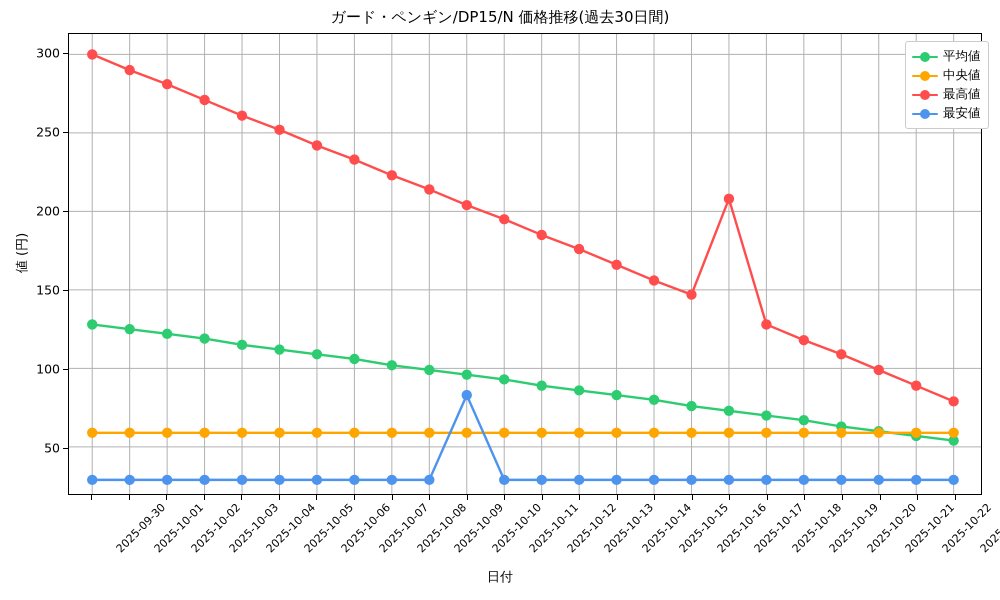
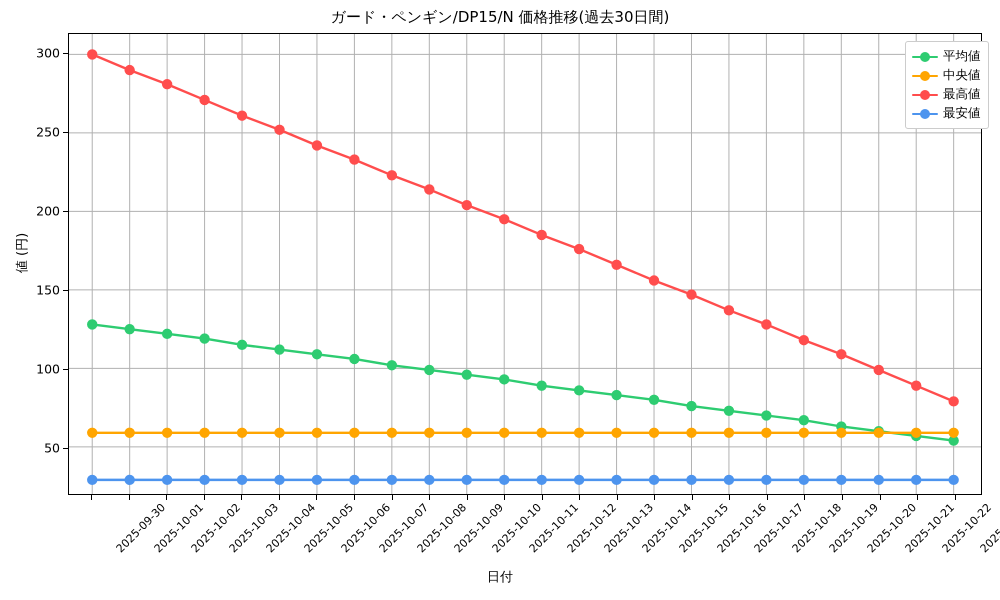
最安値/2025-10-10: 83 -> 29
最高値/2025-10-17: 208 -> 137
